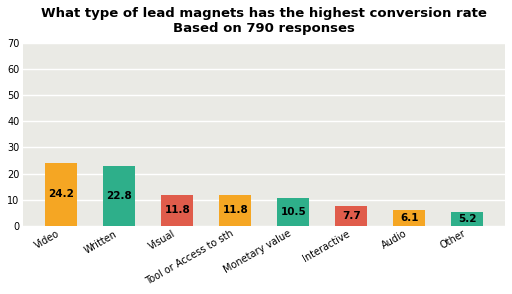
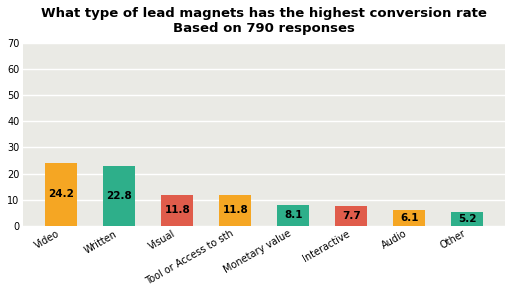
Monetary value: 10.5 -> 8.1
